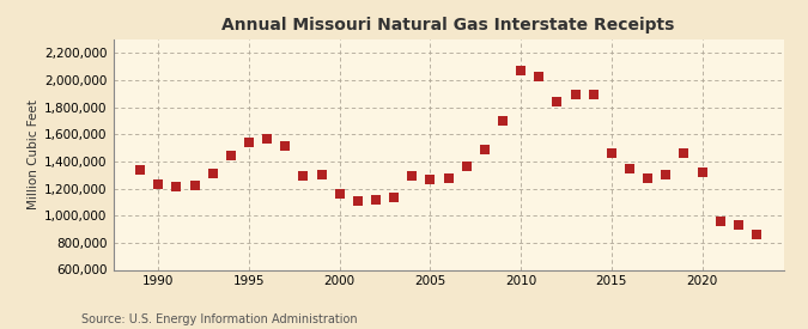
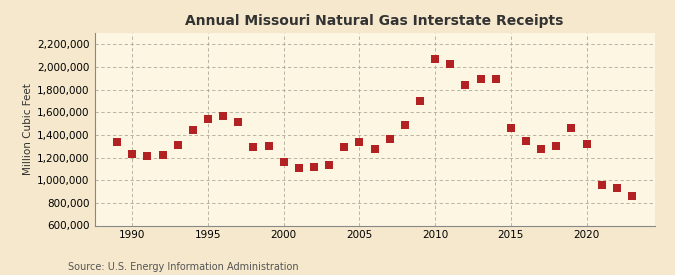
2005: 1,270,000 -> 1,340,000
